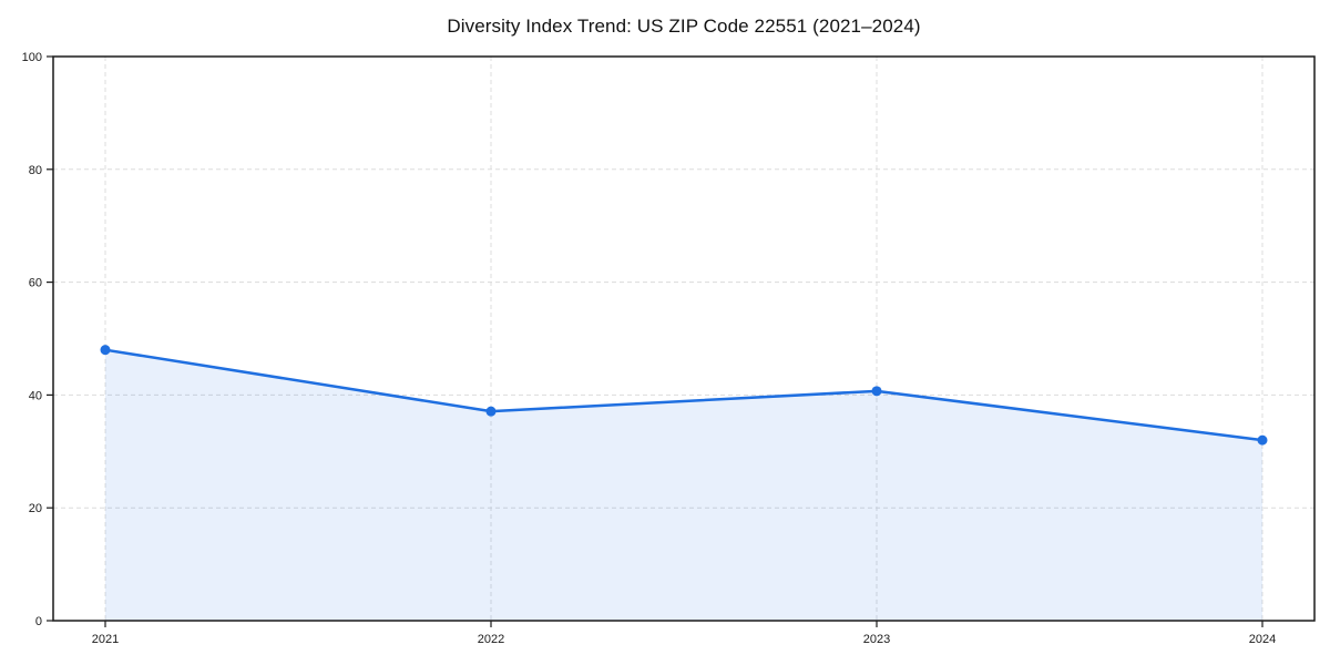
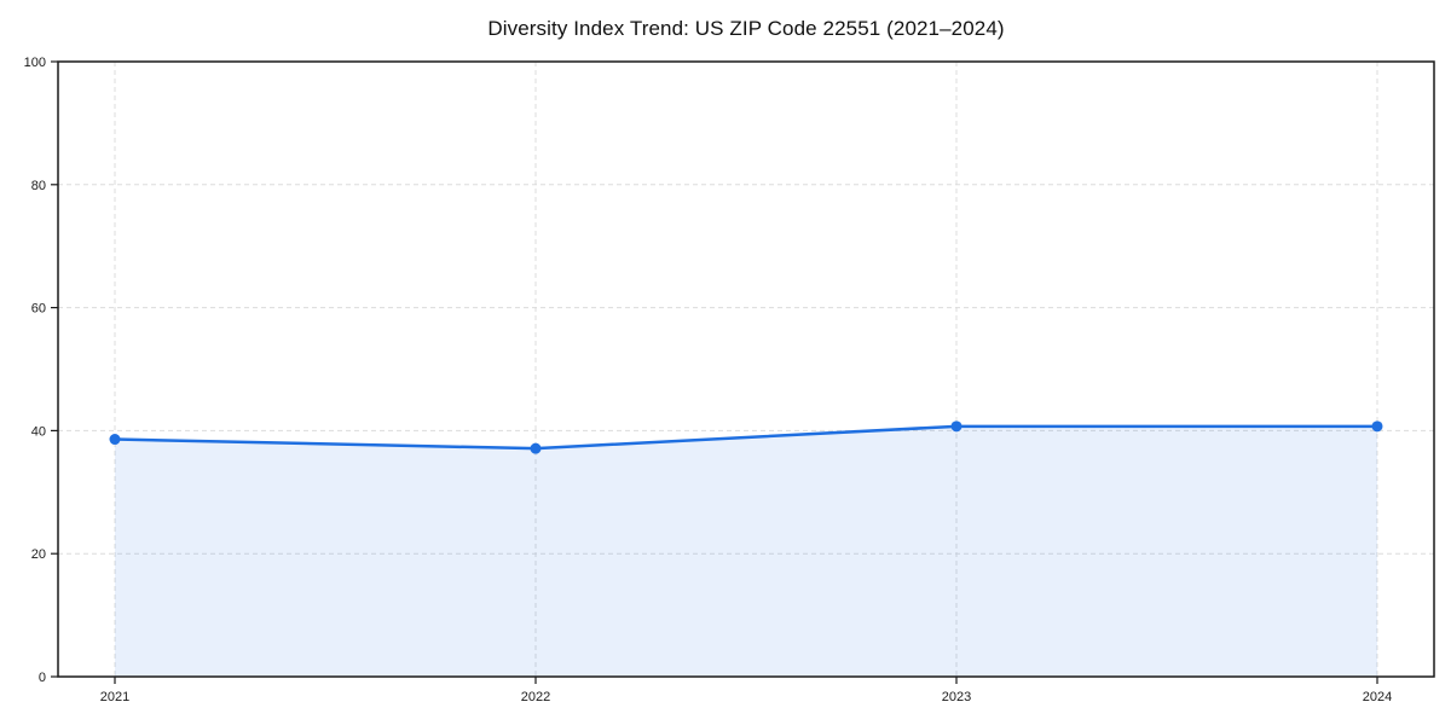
2021: 48 -> 39
2024: 32 -> 41
